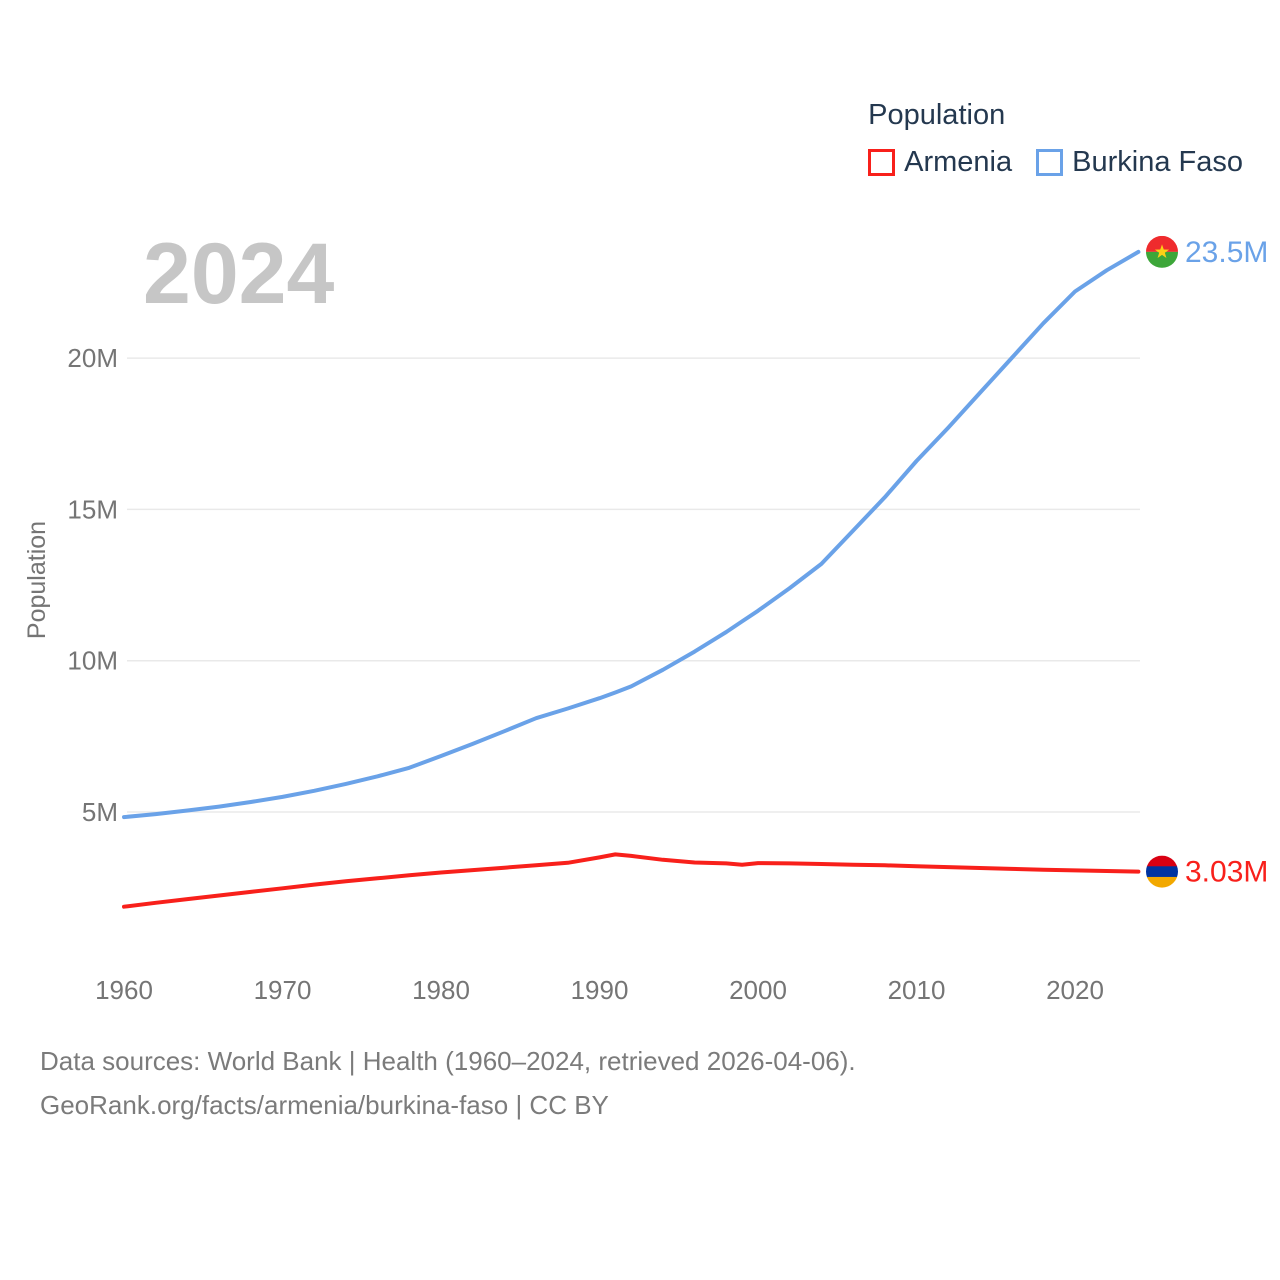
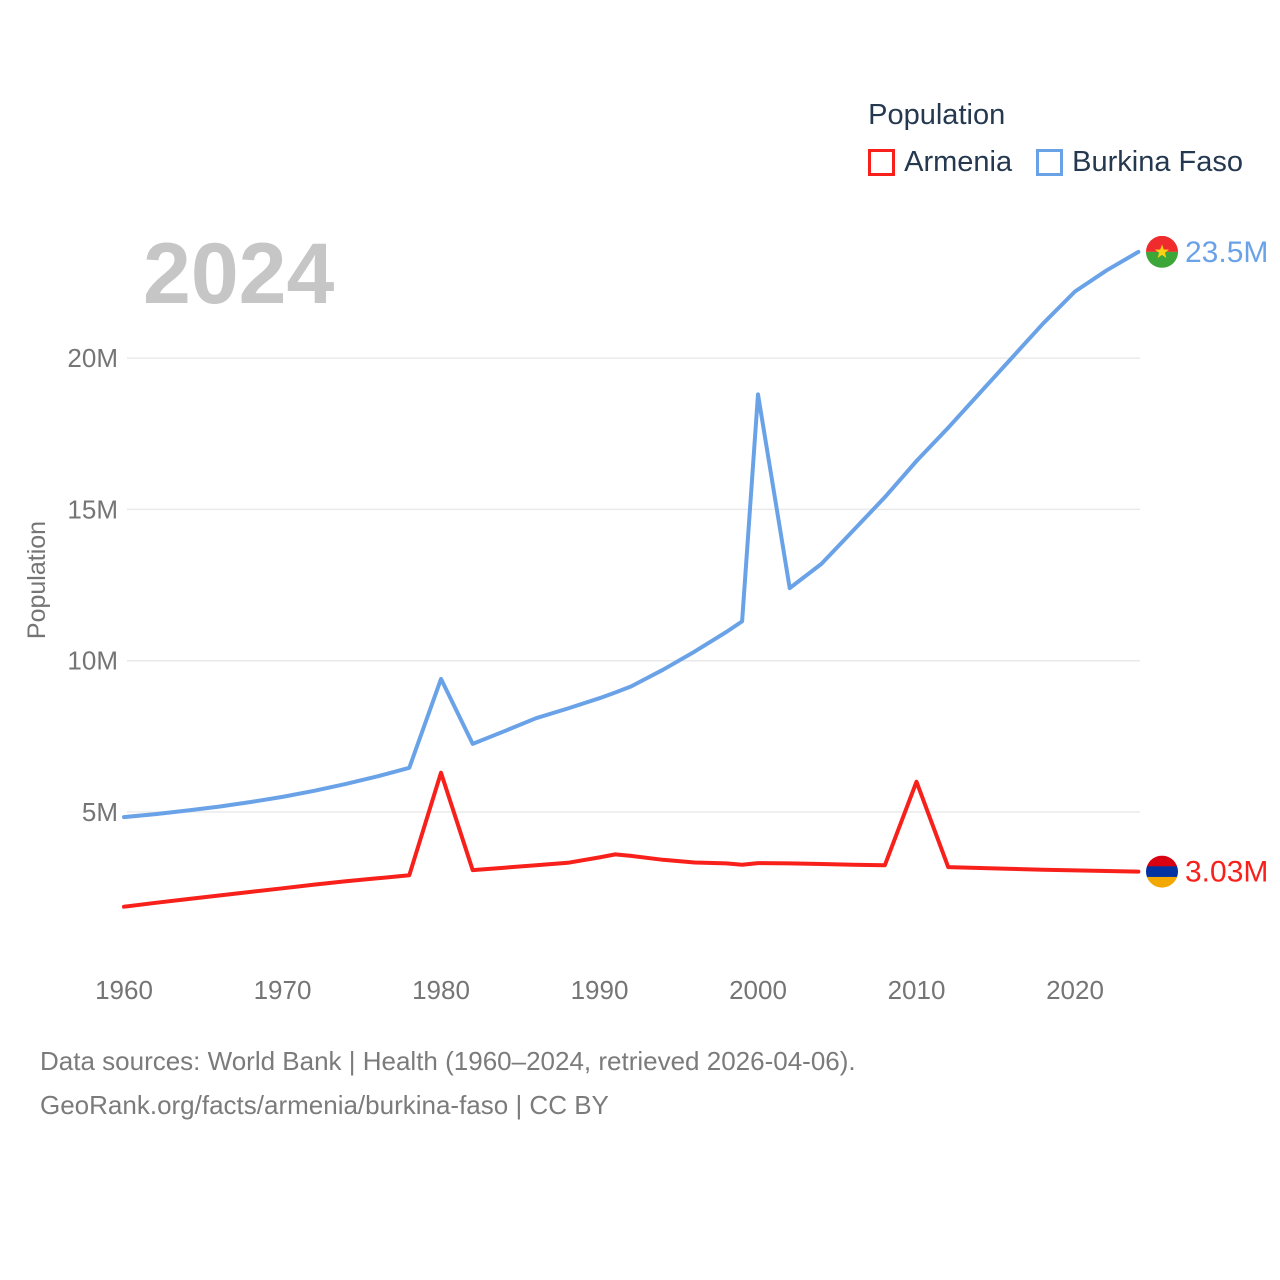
Burkina Faso/1980: 6.8M -> 9.4M
Armenia/1980: 3.0M -> 6.3M
Burkina Faso/2000: 11.7M -> 18.8M
Armenia/2010: 3.2M -> 6.0M
